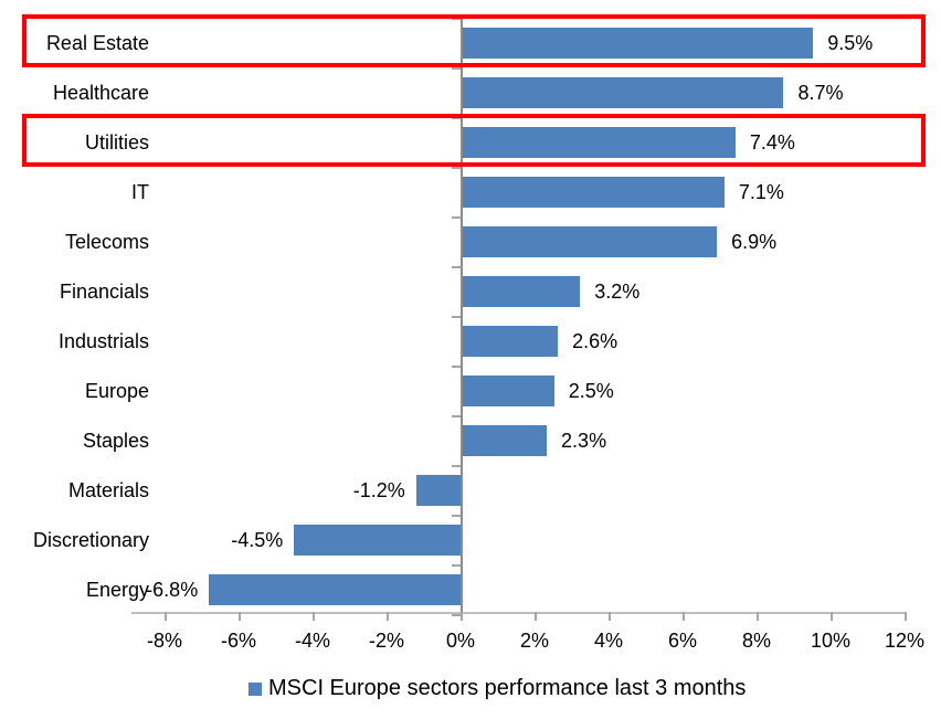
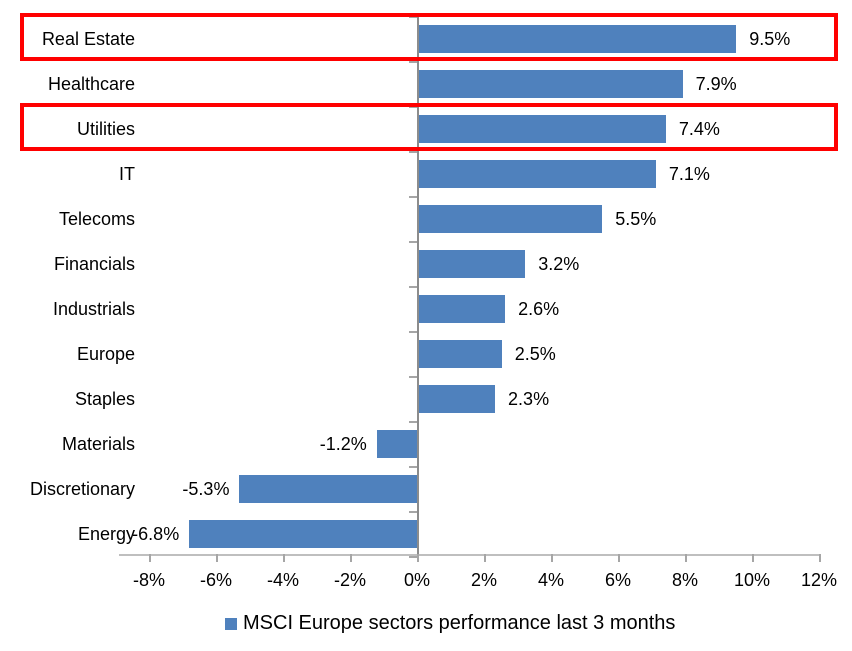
Healthcare: 8.7% -> 7.9%
Telecoms: 6.9% -> 5.5%
Discretionary: -4.5% -> -5.3%
